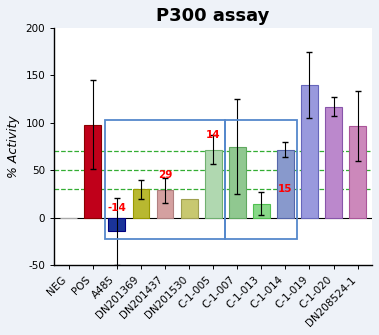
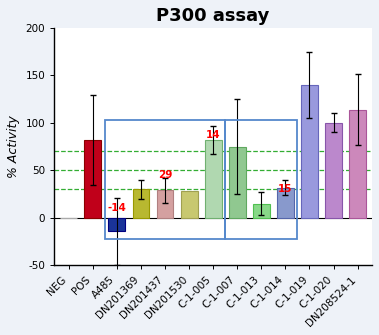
POS: 98 -> 82
DN201530: 20 -> 28
C-1-005: 72 -> 82
C-1-014: 72 -> 32
C-1-020: 117 -> 100
DN208524-1: 97 -> 114
